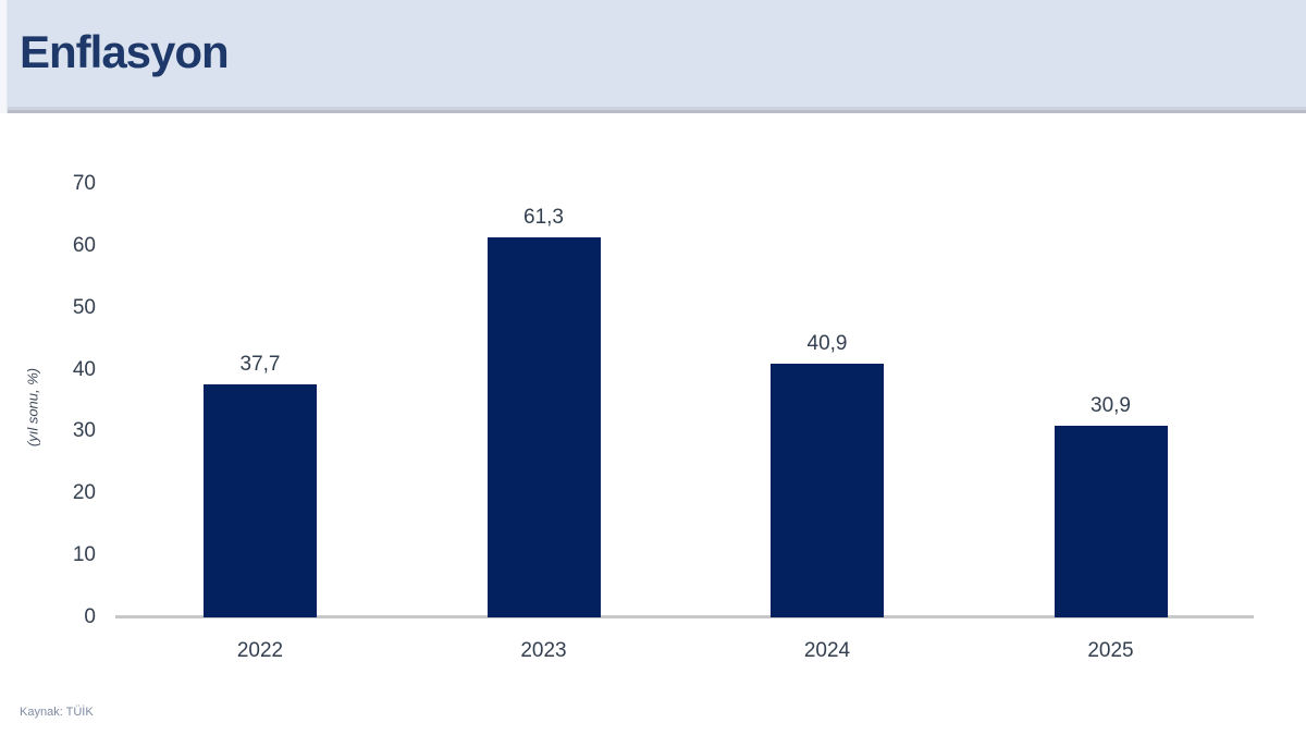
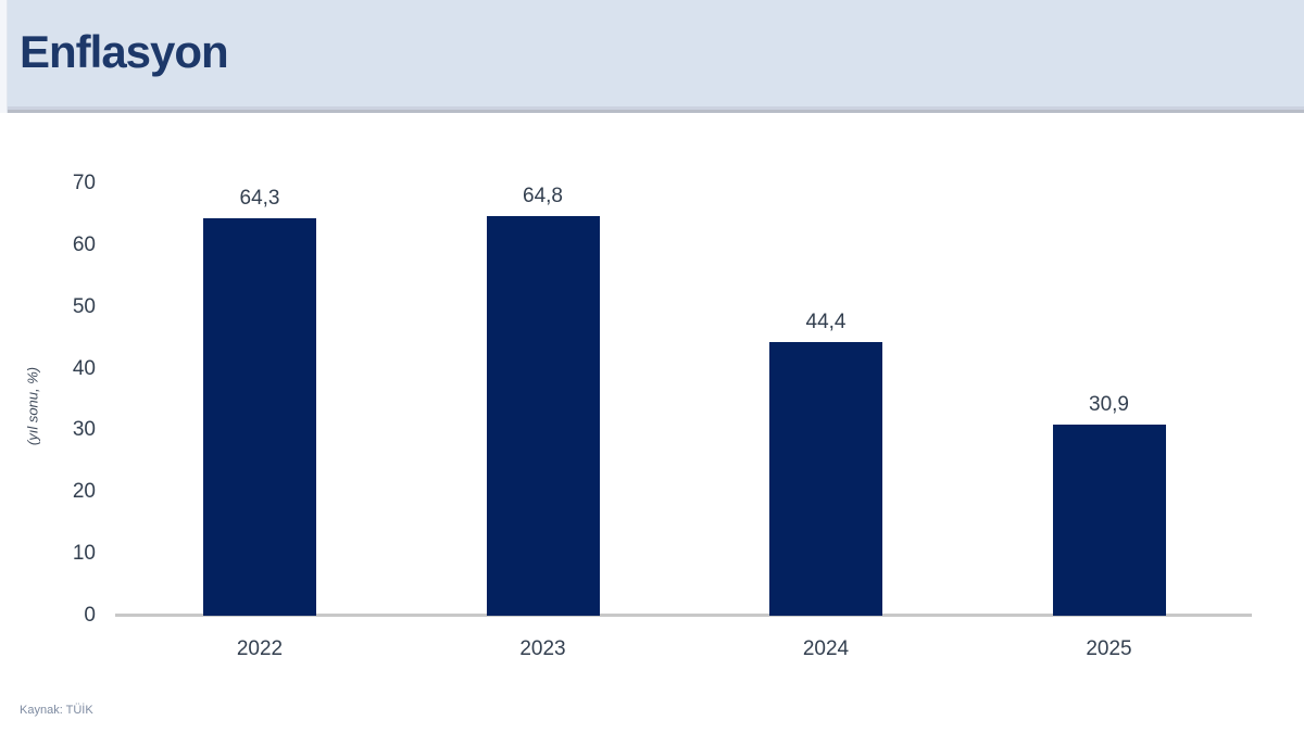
2022: 37,7 -> 64,3
2023: 61,3 -> 64,8
2024: 40,9 -> 44,4
